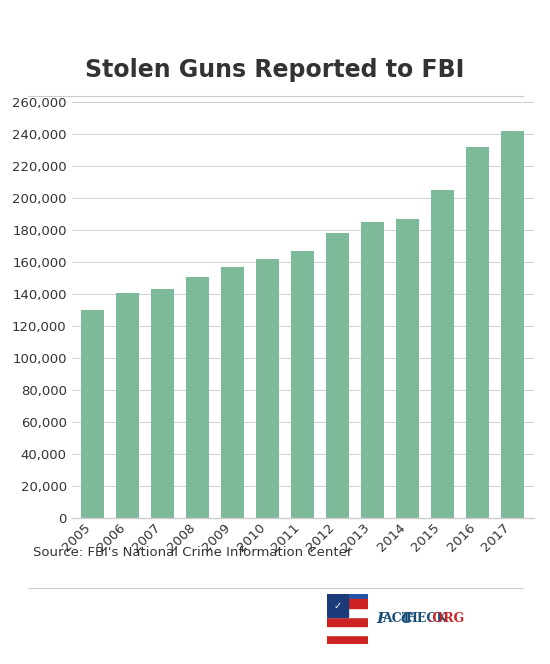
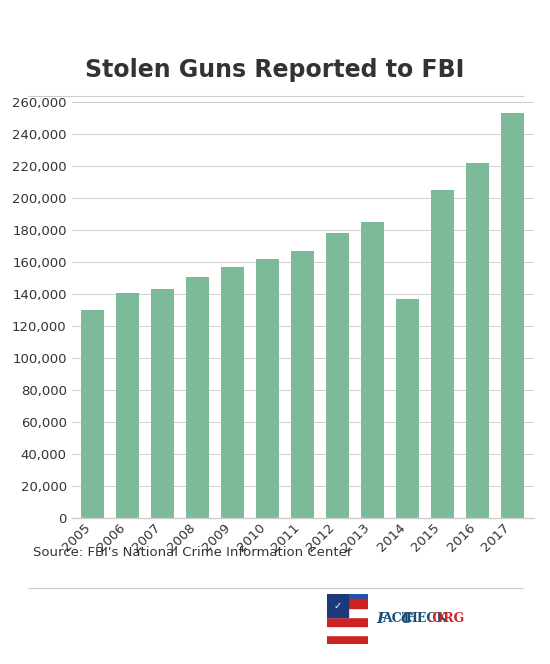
2014: 187,000 -> 137,000
2016: 232,000 -> 222,000
2017: 242,000 -> 253,000
